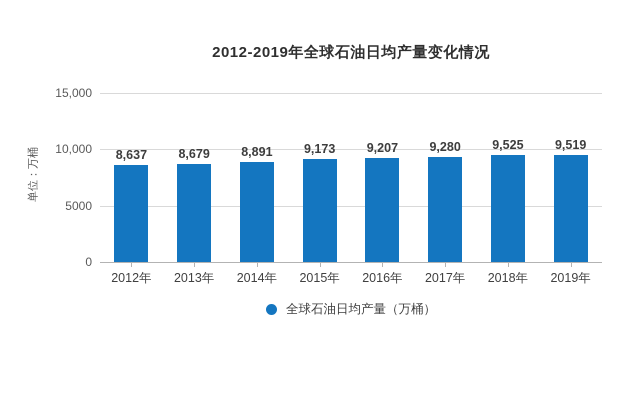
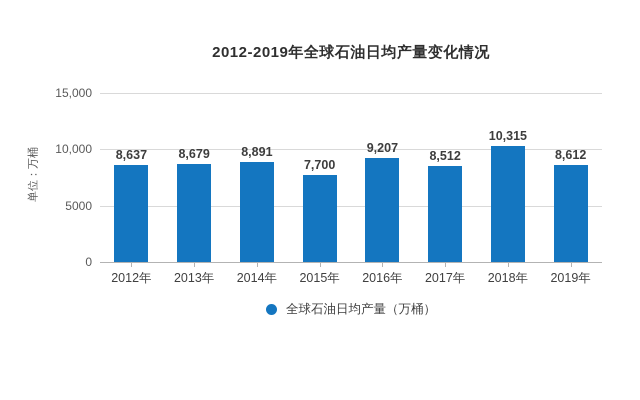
2015年: 9,173 -> 7,700
2017年: 9,280 -> 8,512
2018年: 9,525 -> 10,315
2019年: 9,519 -> 8,612
